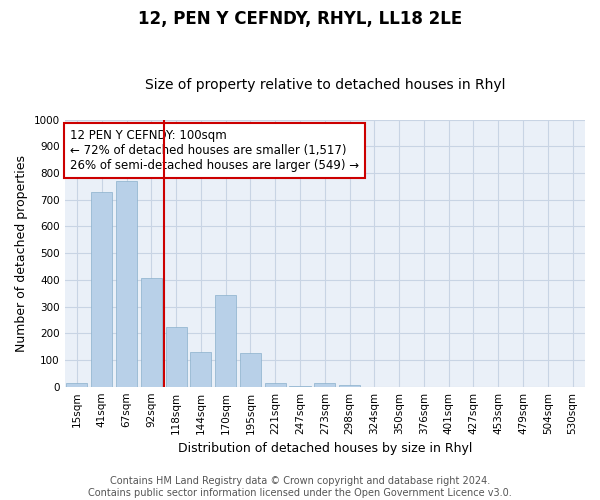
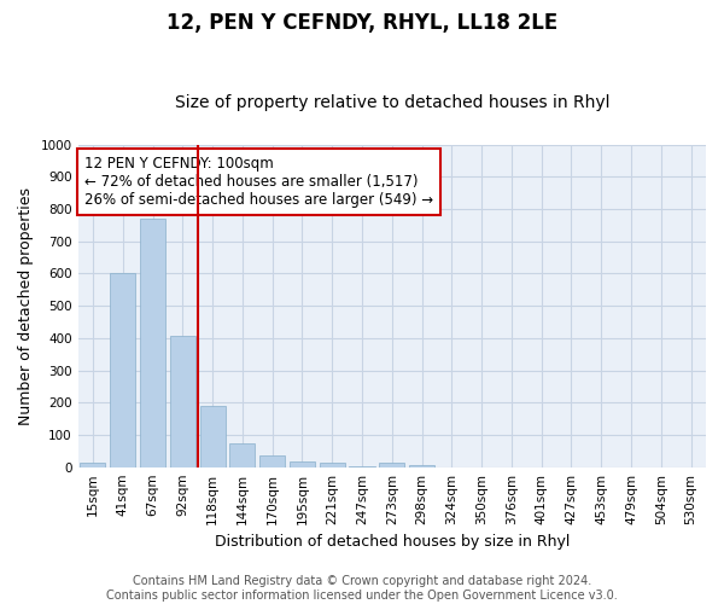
41sqm: 730 -> 600
118sqm: 225 -> 188
144sqm: 130 -> 75
170sqm: 345 -> 35
195sqm: 125 -> 16
